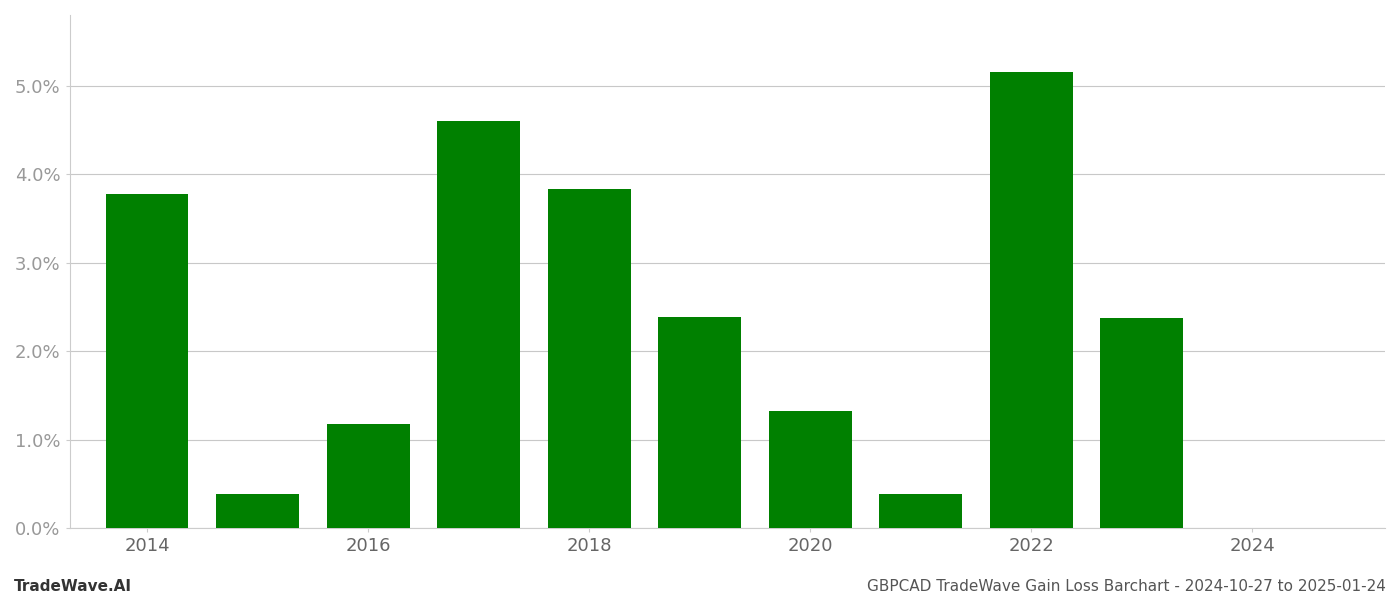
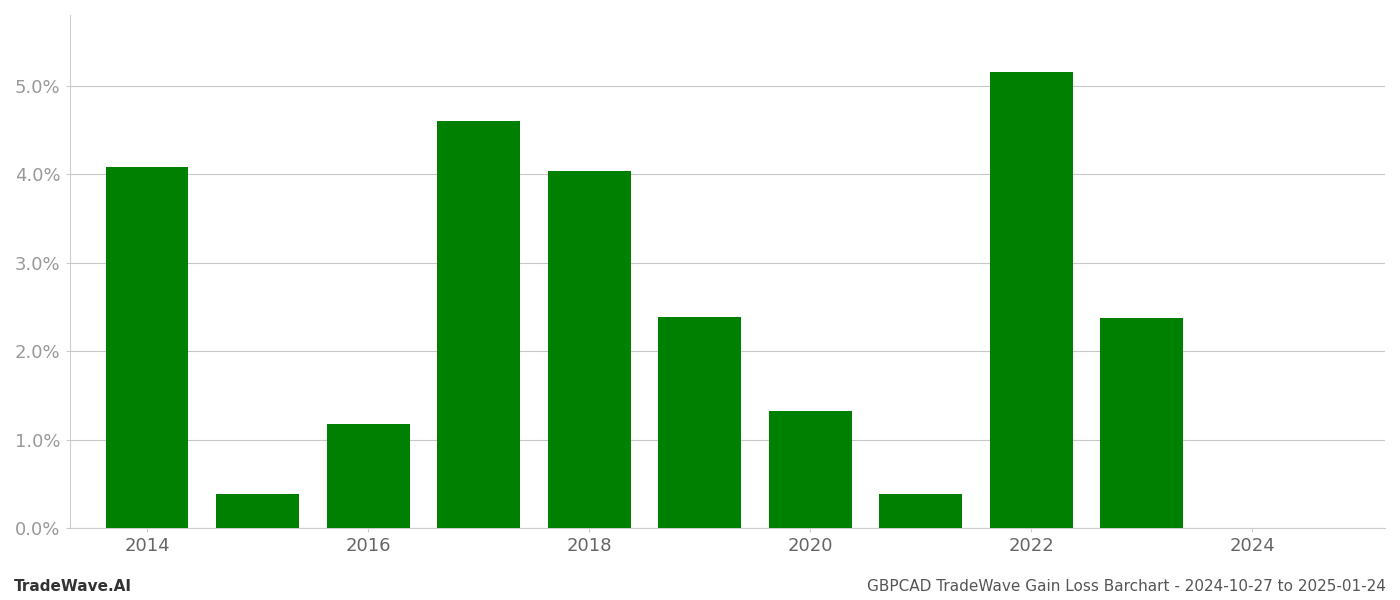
2014: 3.78% -> 4.08%
2018: 3.83% -> 4.04%
